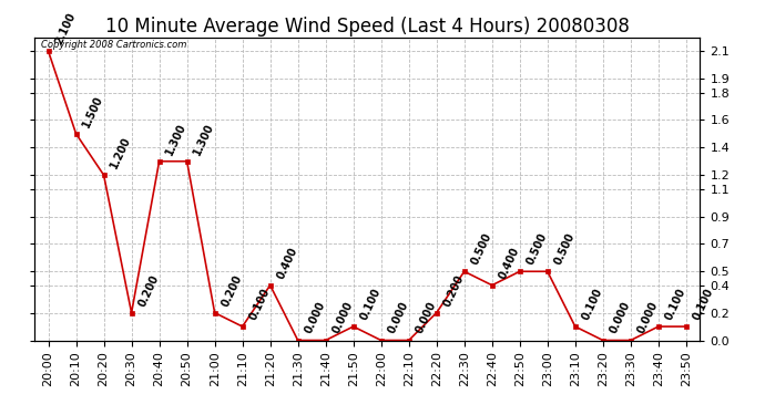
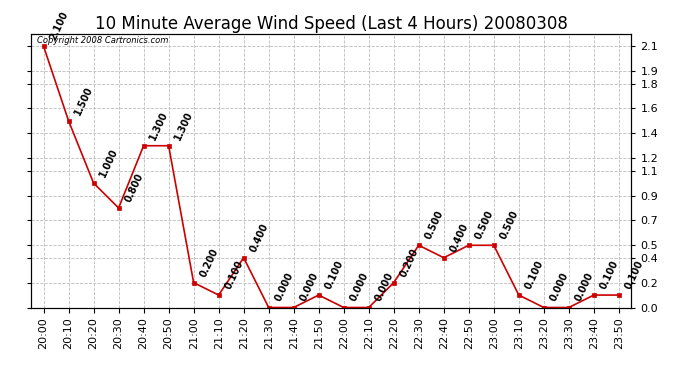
20:20: 1.200 -> 1.000
20:30: 0.200 -> 0.800
